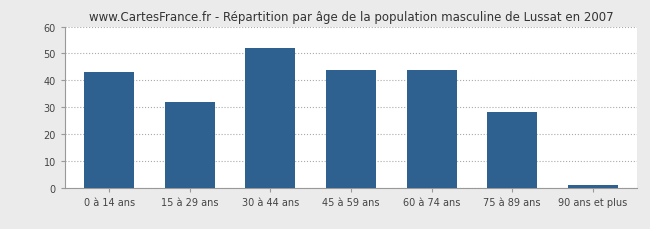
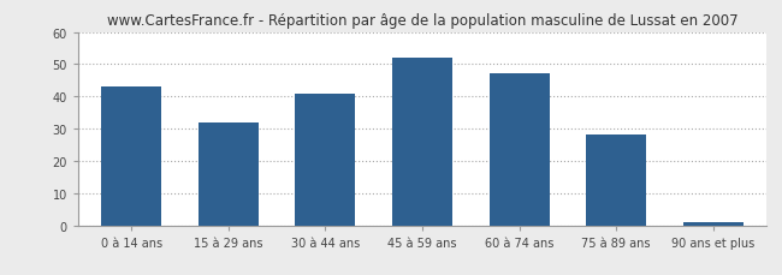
30 à 44 ans: 52 -> 41
45 à 59 ans: 44 -> 52
60 à 74 ans: 44 -> 47
